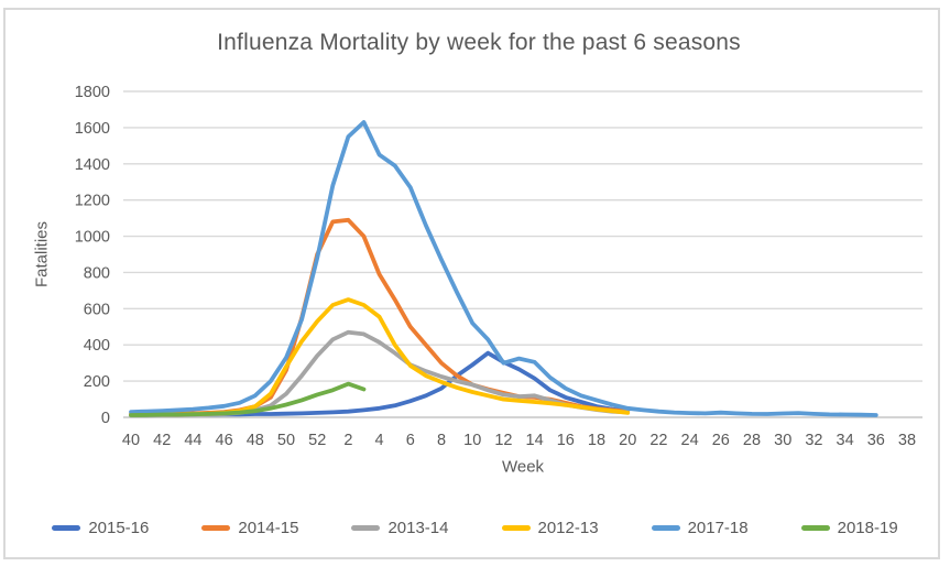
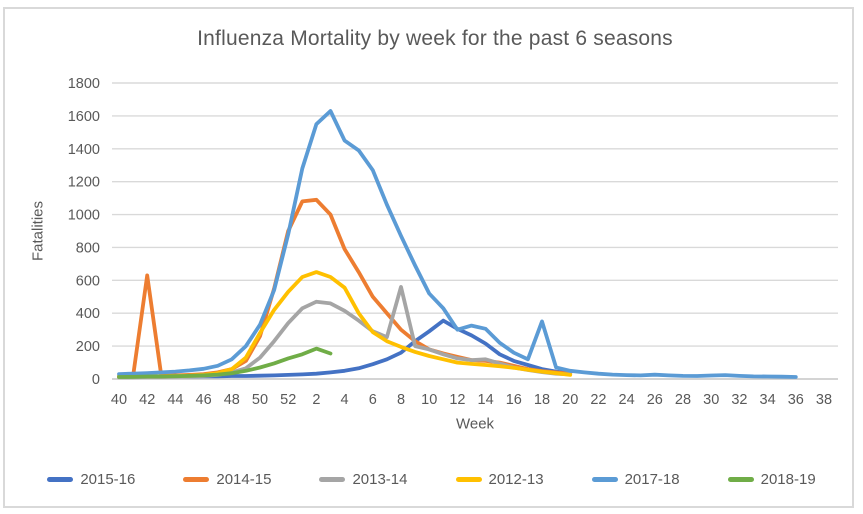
2014-15/42: 20 -> 630
2013-14/8: 220 -> 560
2017-18/18: 100 -> 350
